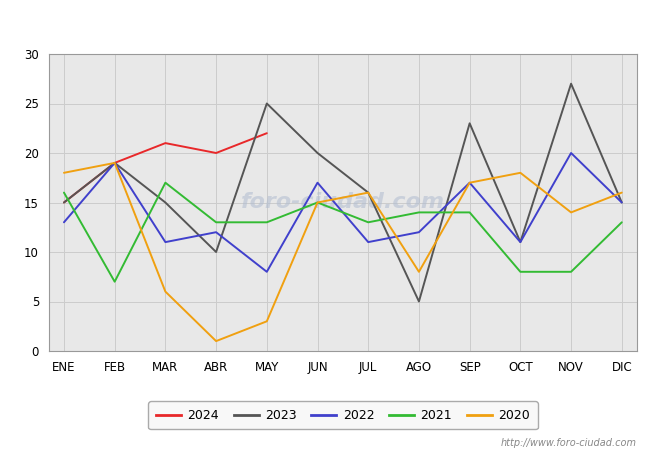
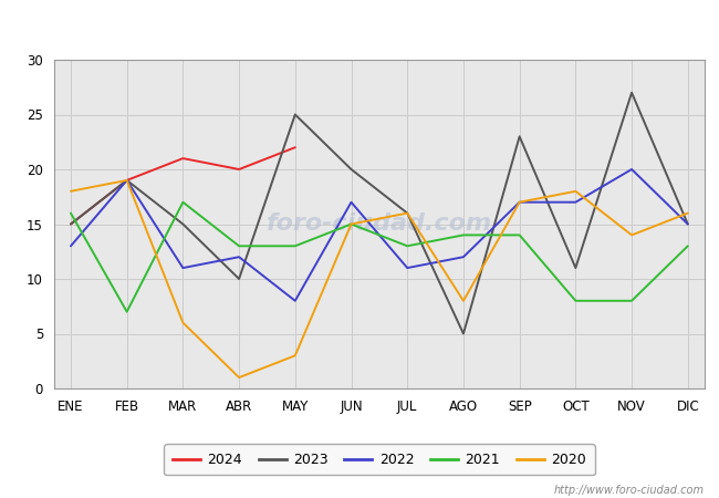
2022/OCT: 11 -> 17
